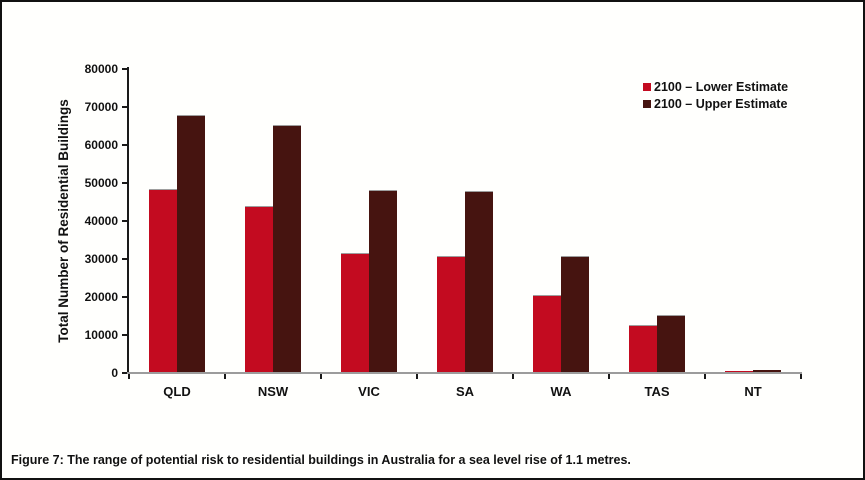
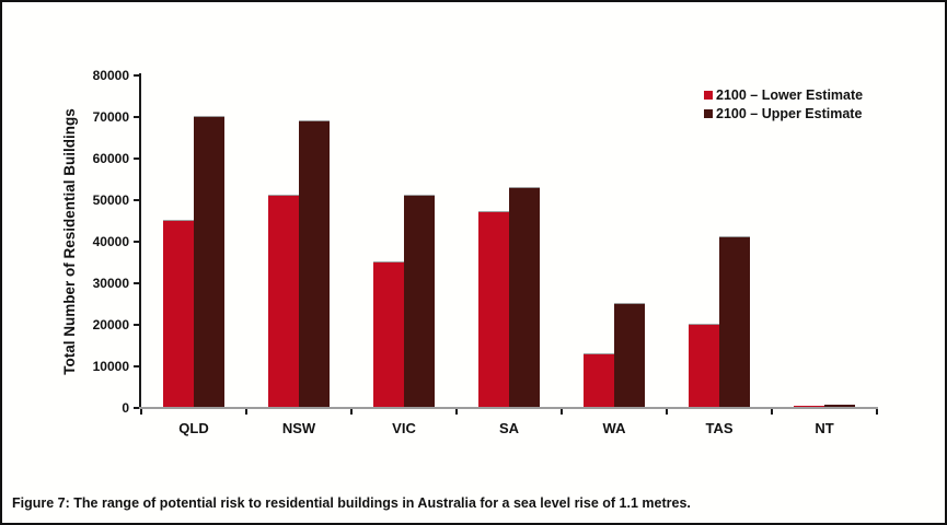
2100 – Lower Estimate/QLD: 48000 -> 45000
2100 – Upper Estimate/QLD: 68000 -> 70000
2100 – Lower Estimate/NSW: 44000 -> 51000
2100 – Upper Estimate/NSW: 65000 -> 69000
2100 – Lower Estimate/VIC: 31000 -> 35000
2100 – Upper Estimate/VIC: 48000 -> 51000
2100 – Lower Estimate/SA: 31000 -> 47000
2100 – Upper Estimate/SA: 48000 -> 53000
2100 – Lower Estimate/WA: 20000 -> 13000
2100 – Upper Estimate/WA: 30000 -> 25000
2100 – Lower Estimate/TAS: 12000 -> 20000
2100 – Upper Estimate/TAS: 15000 -> 41000
